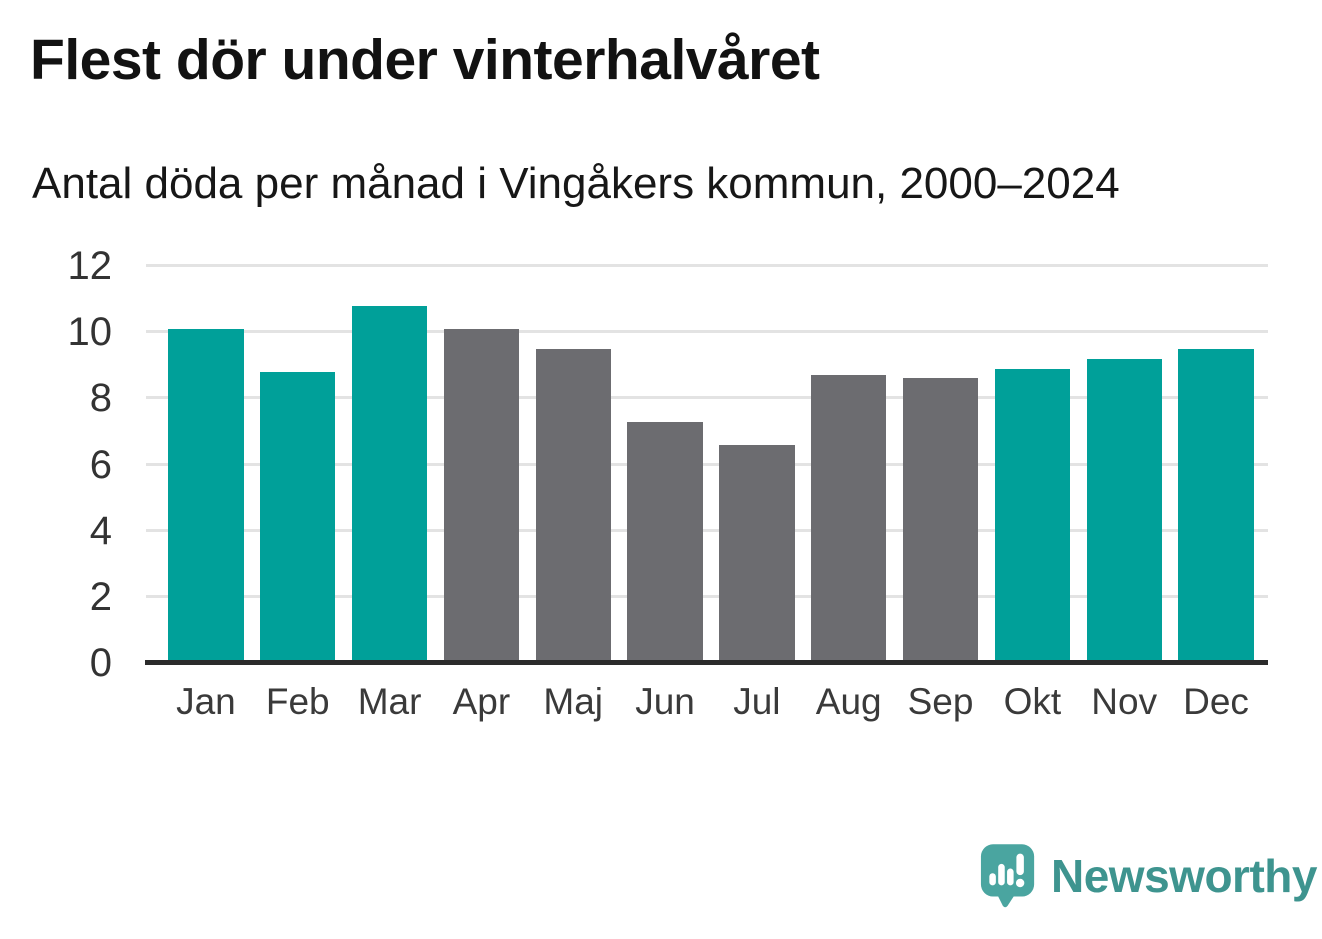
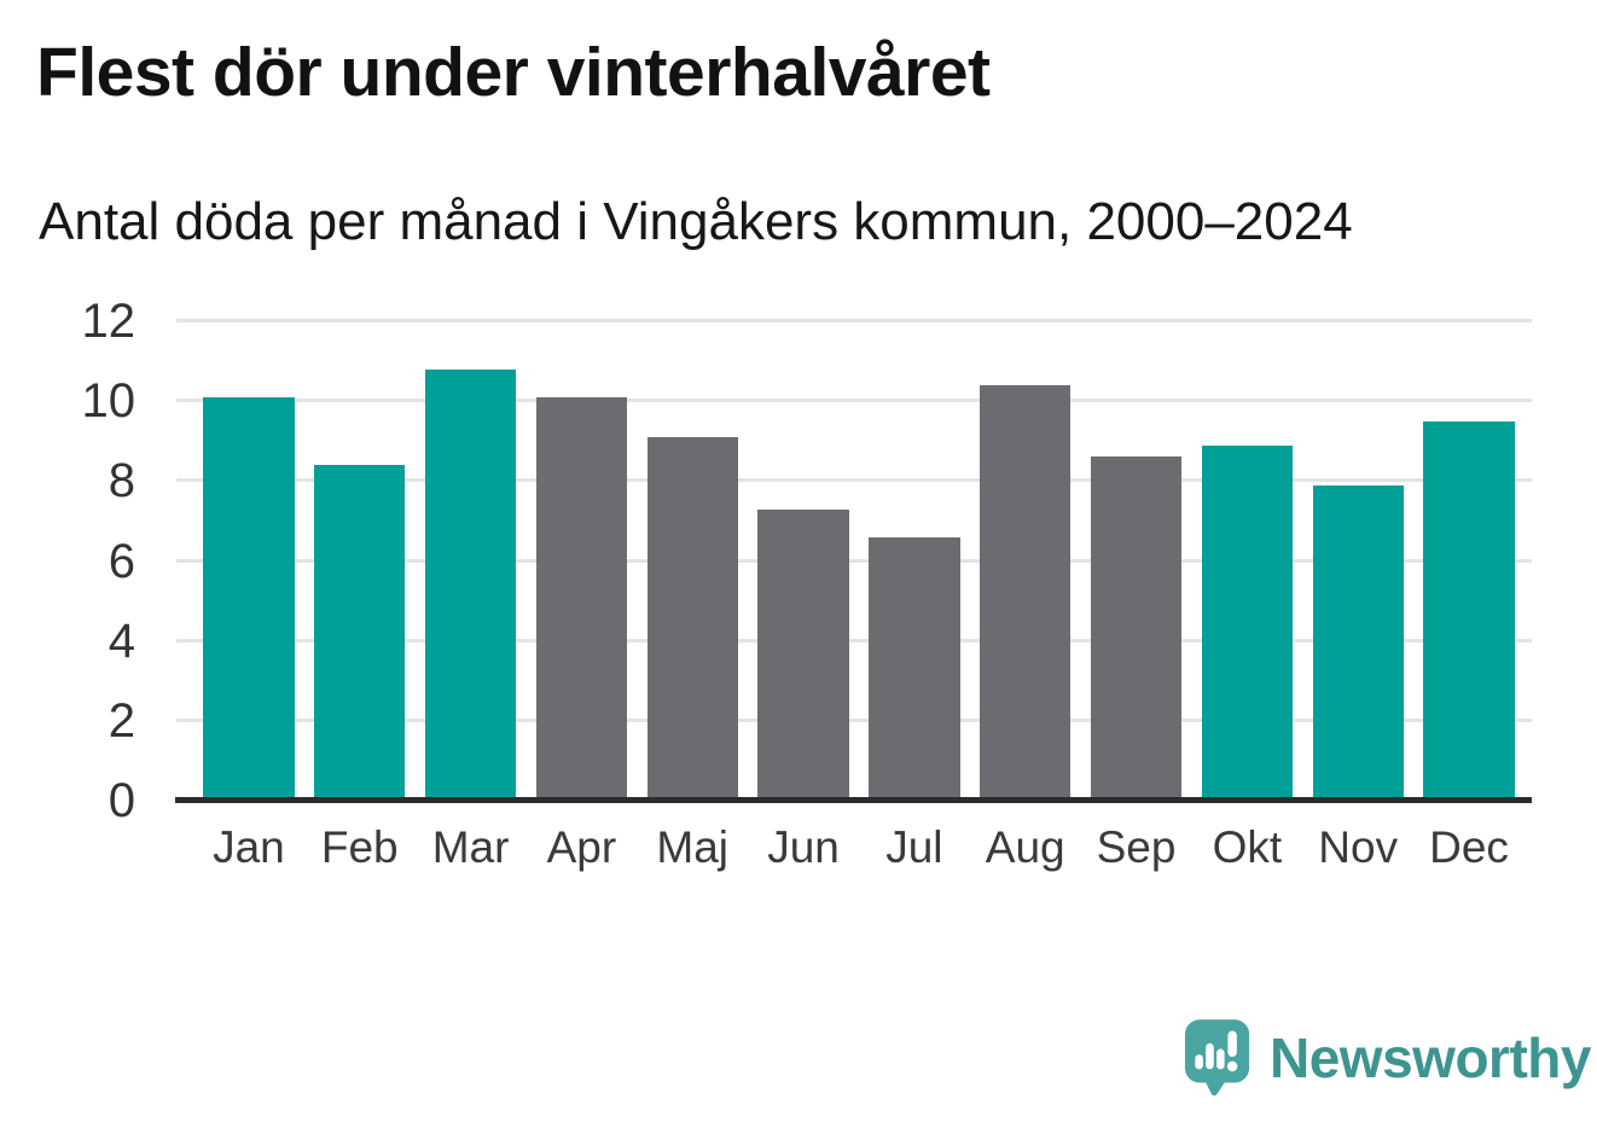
Feb: 8.8 -> 8.4
Maj: 9.5 -> 9.1
Aug: 8.7 -> 10.4
Nov: 9.2 -> 7.9
